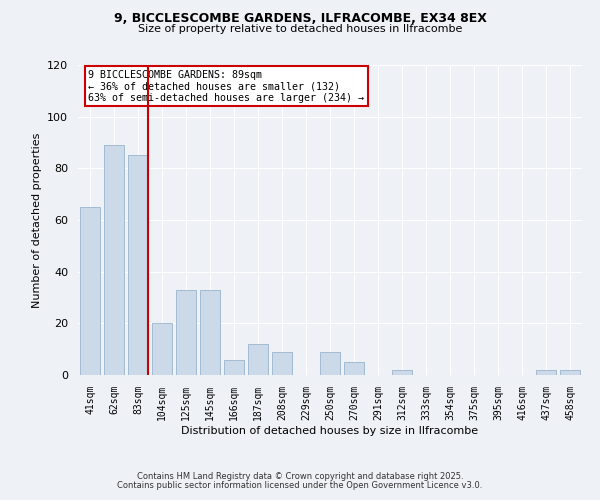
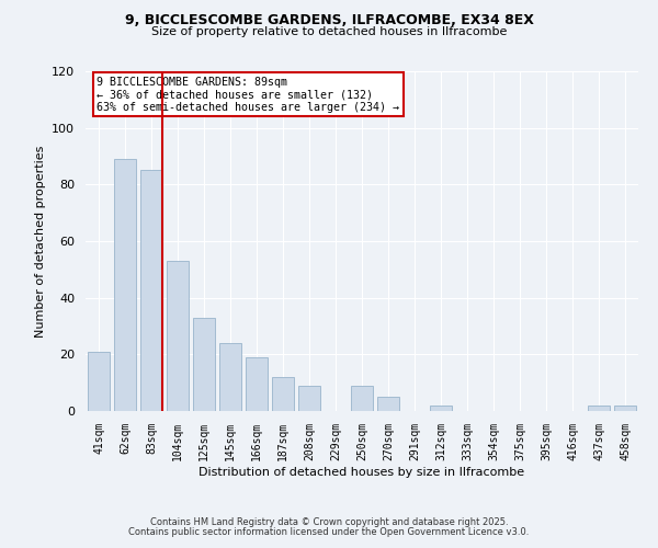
41sqm: 65 -> 21
104sqm: 20 -> 53
145sqm: 33 -> 24
166sqm: 6 -> 19
